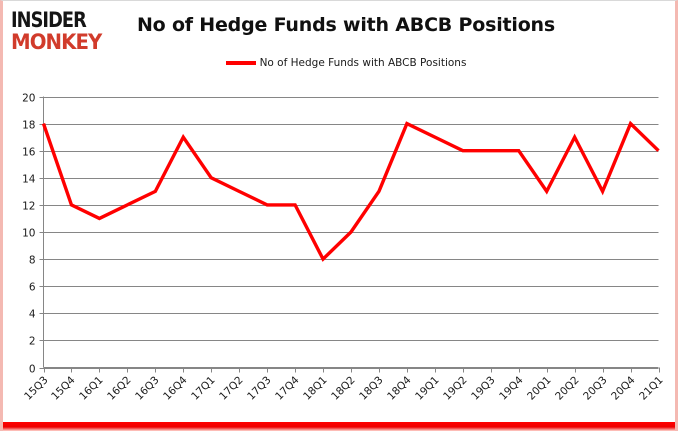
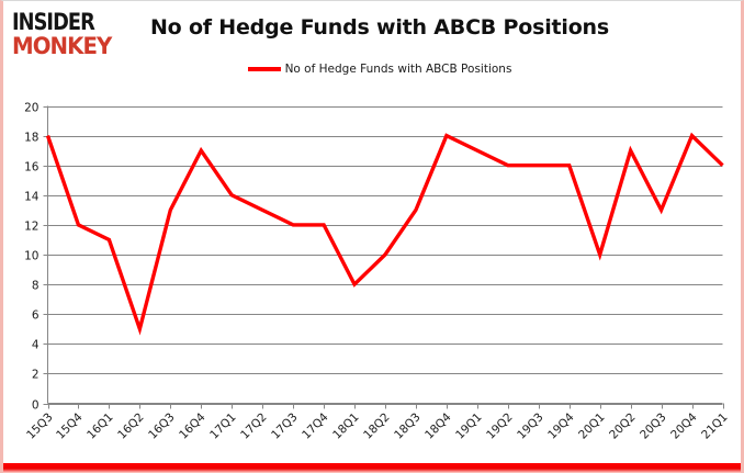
16Q2: 12 -> 5
20Q1: 13 -> 10
